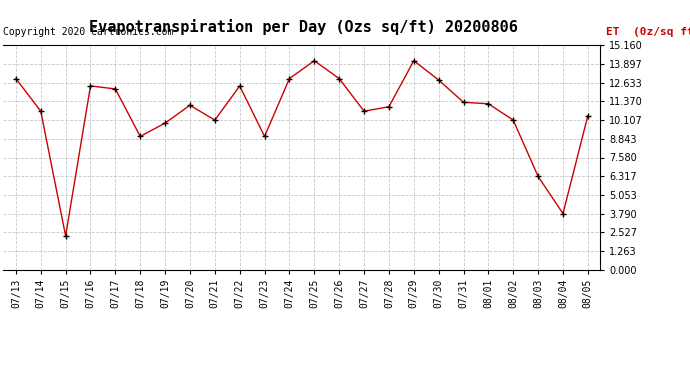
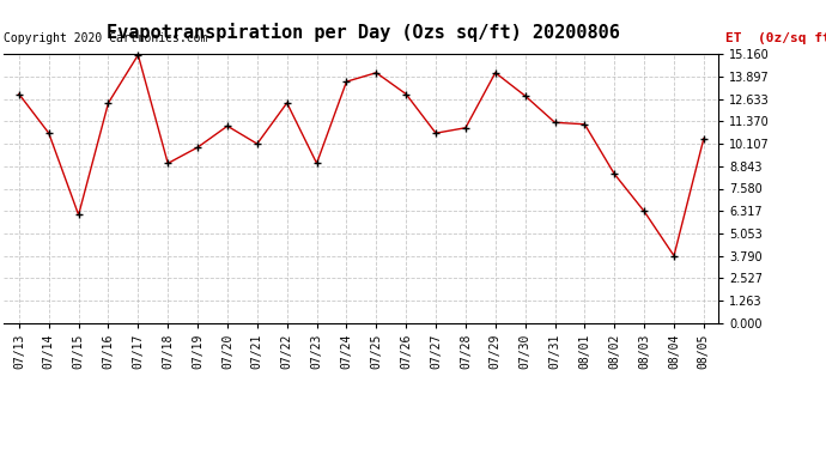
07/15: 2.3 -> 6.1
07/17: 12.2 -> 15.1
07/24: 12.9 -> 13.6
08/02: 10.1 -> 8.4
